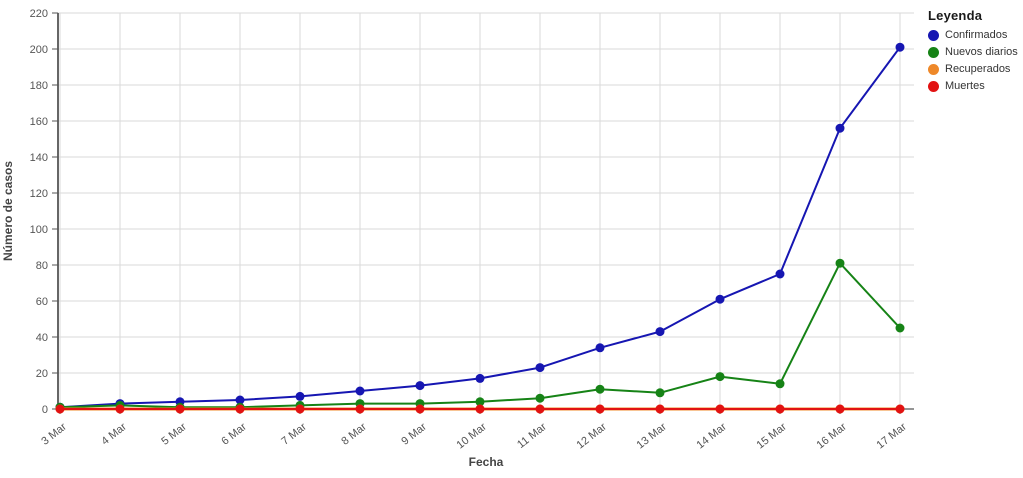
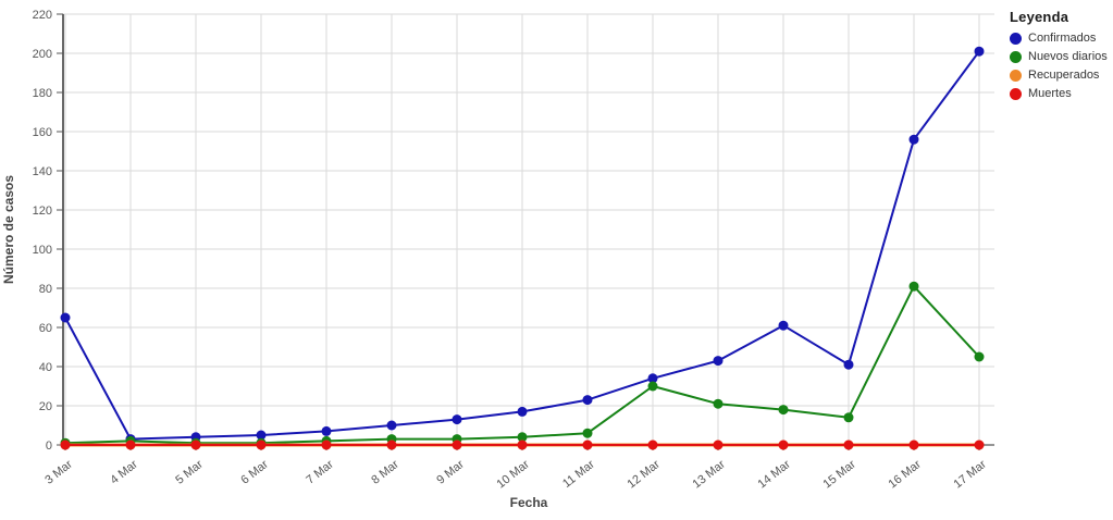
Confirmados/3 Mar: 1 -> 65
Nuevos diarios/12 Mar: 11 -> 30
Nuevos diarios/13 Mar: 9 -> 21
Confirmados/15 Mar: 75 -> 41
